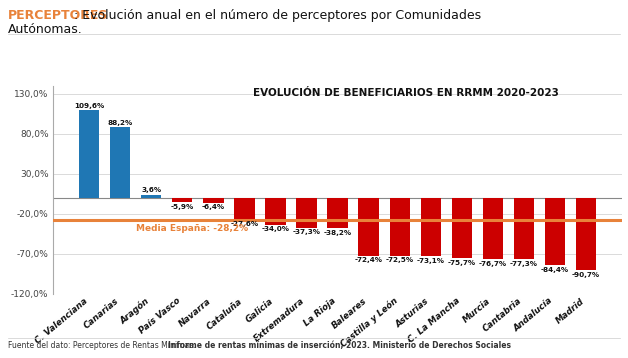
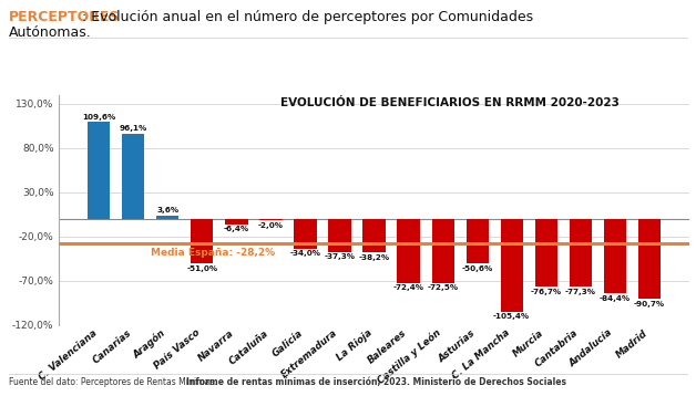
Canarias: 88,2% -> 96,1%
País Vasco: -5,9% -> -51,0%
Cataluña: -28% -> -2%
Asturias: -73,1% -> -50,6%
C. La Mancha: -75,7% -> -105,4%
